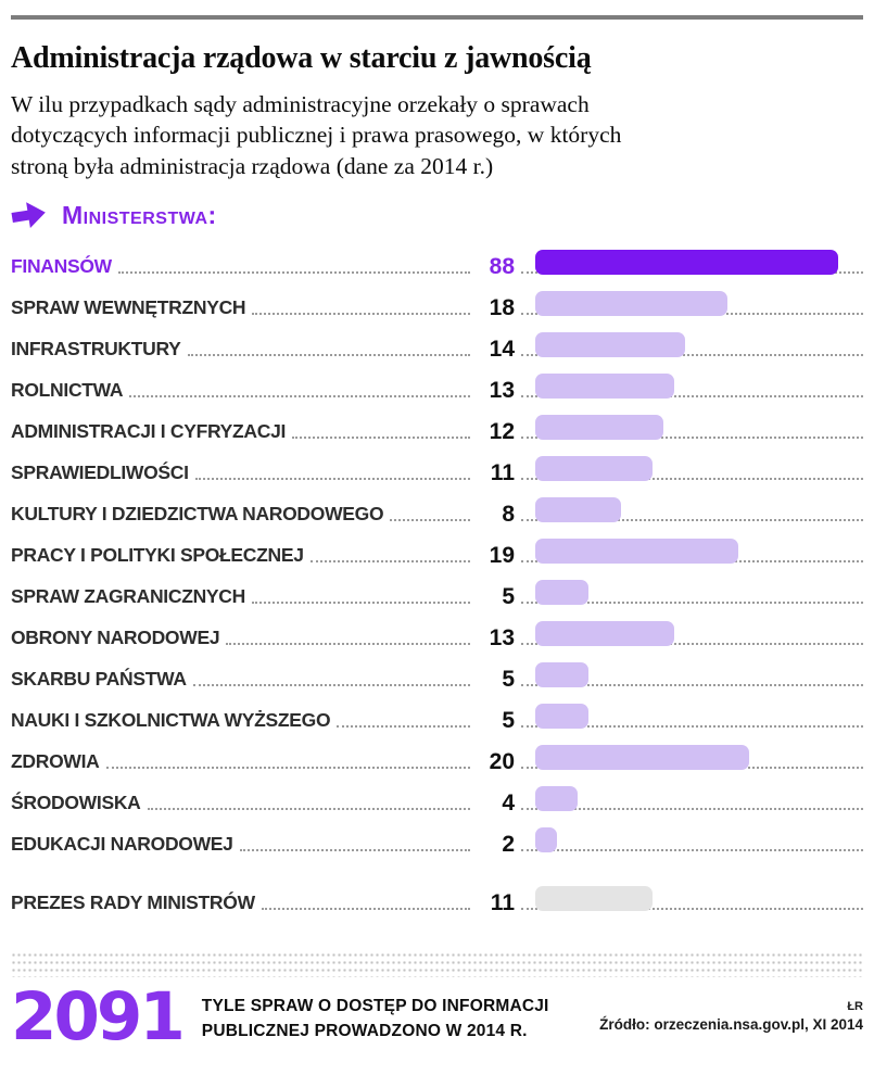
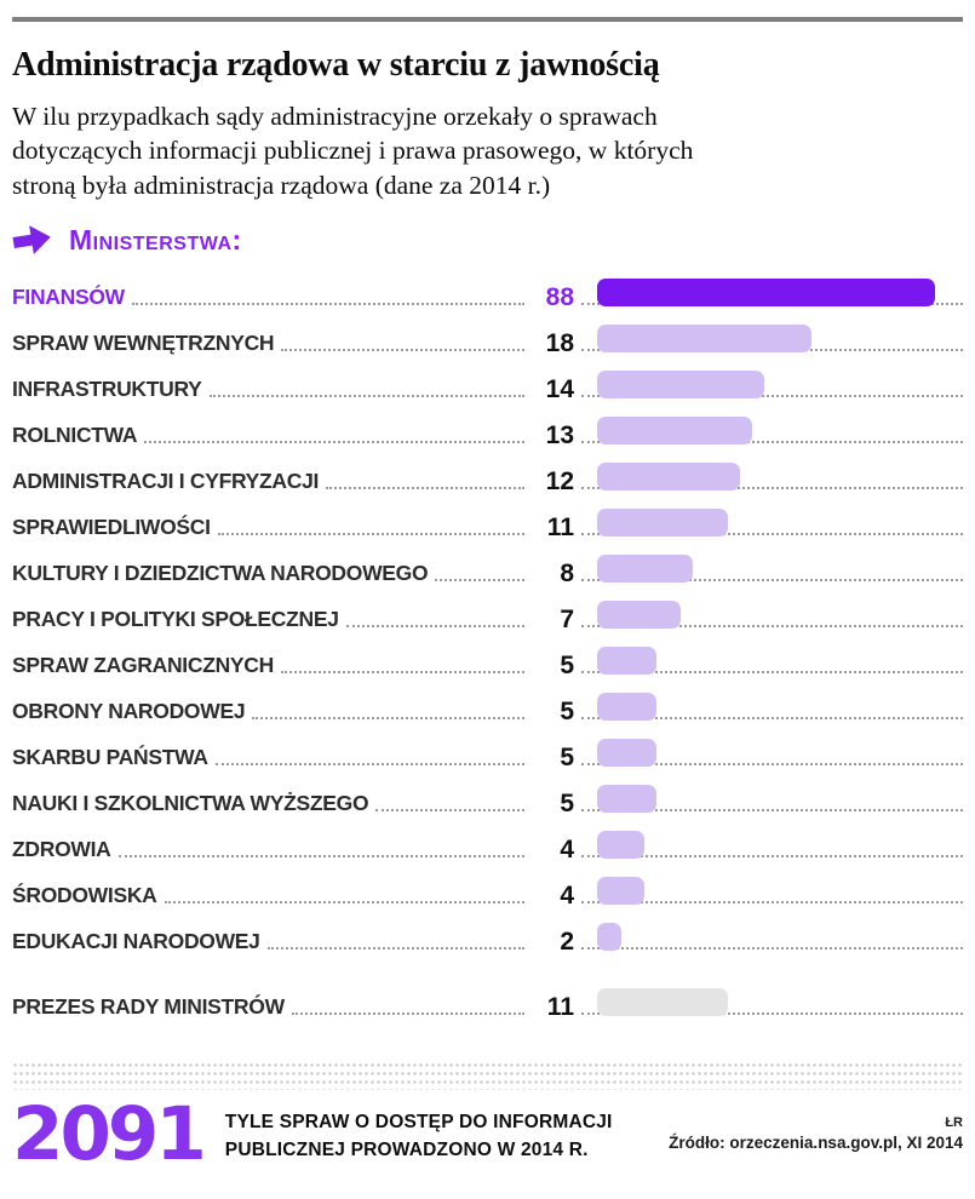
PRACY I POLITYKI SPOŁECZNEJ: 19 -> 7
OBRONY NARODOWEJ: 13 -> 5
ZDROWIA: 20 -> 4
